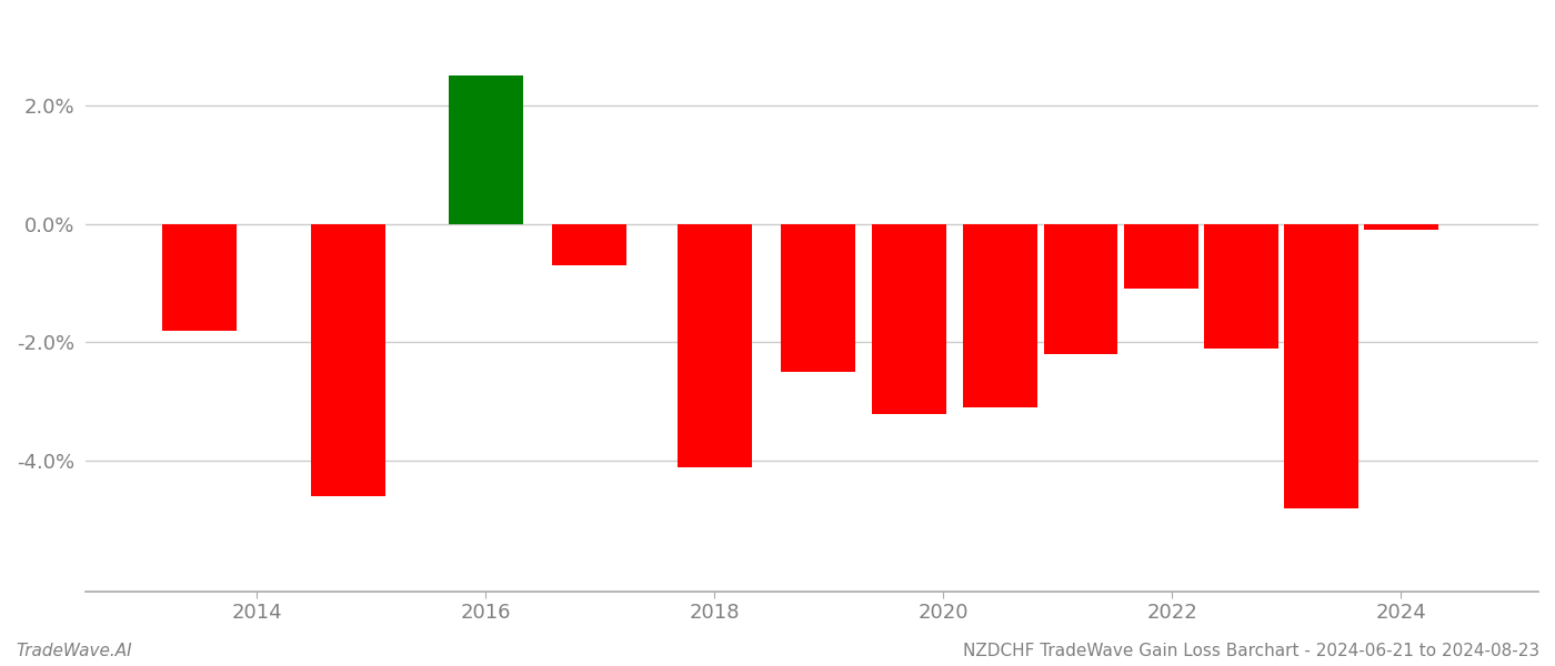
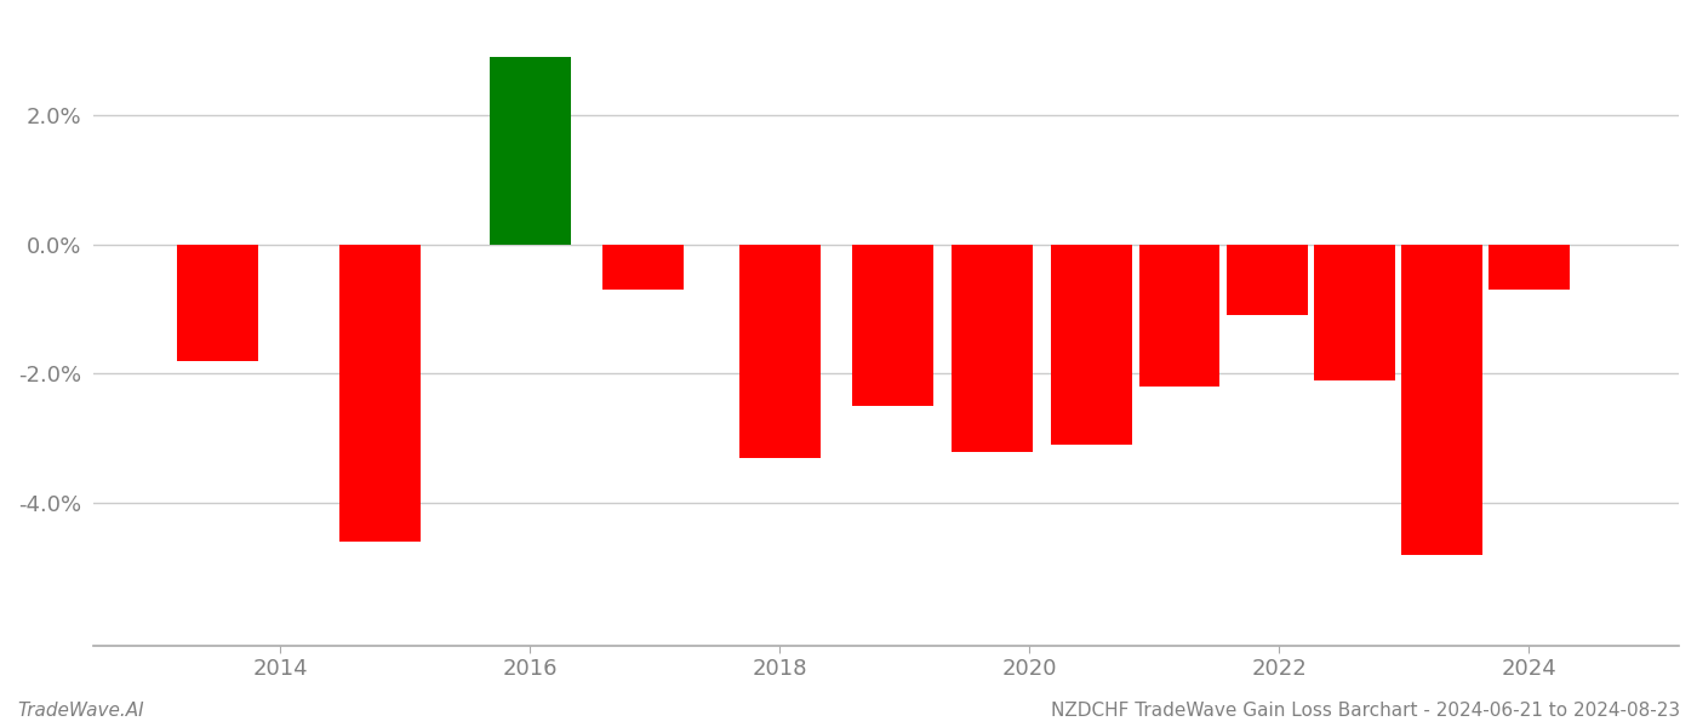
2016: 2.5% -> 2.9%
2018: -4.1% -> -3.3%
2024: -0.1% -> -0.7%
